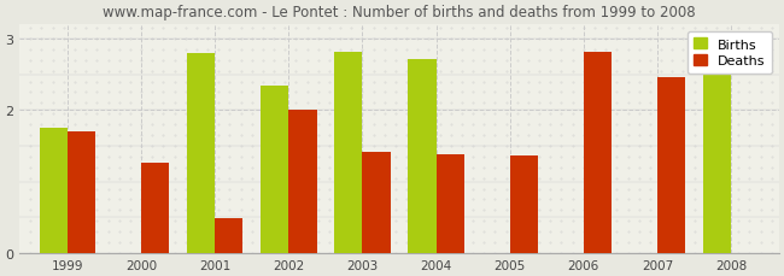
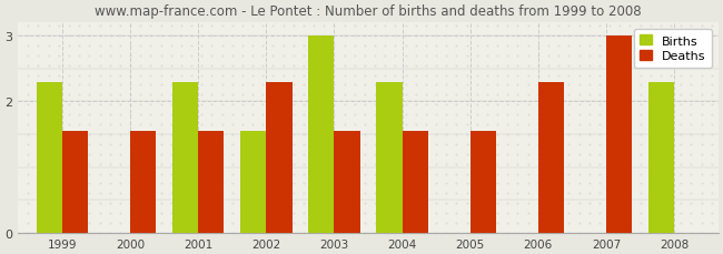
Births/1999: 1.76 -> 2.30
Deaths/1999: 1.70 -> 1.55
Deaths/2000: 1.26 -> 1.55
Births/2001: 2.80 -> 2.30
Deaths/2001: 0.48 -> 1.55
Births/2002: 2.34 -> 1.55
Deaths/2002: 2.00 -> 2.30
Births/2003: 2.82 -> 3.00
Deaths/2003: 1.42 -> 1.55
Births/2004: 2.72 -> 2.30
Deaths/2004: 1.38 -> 1.55
Deaths/2005: 1.36 -> 1.55
Deaths/2006: 2.82 -> 2.30
Deaths/2007: 2.46 -> 3.00
Births/2008: 2.52 -> 2.30
